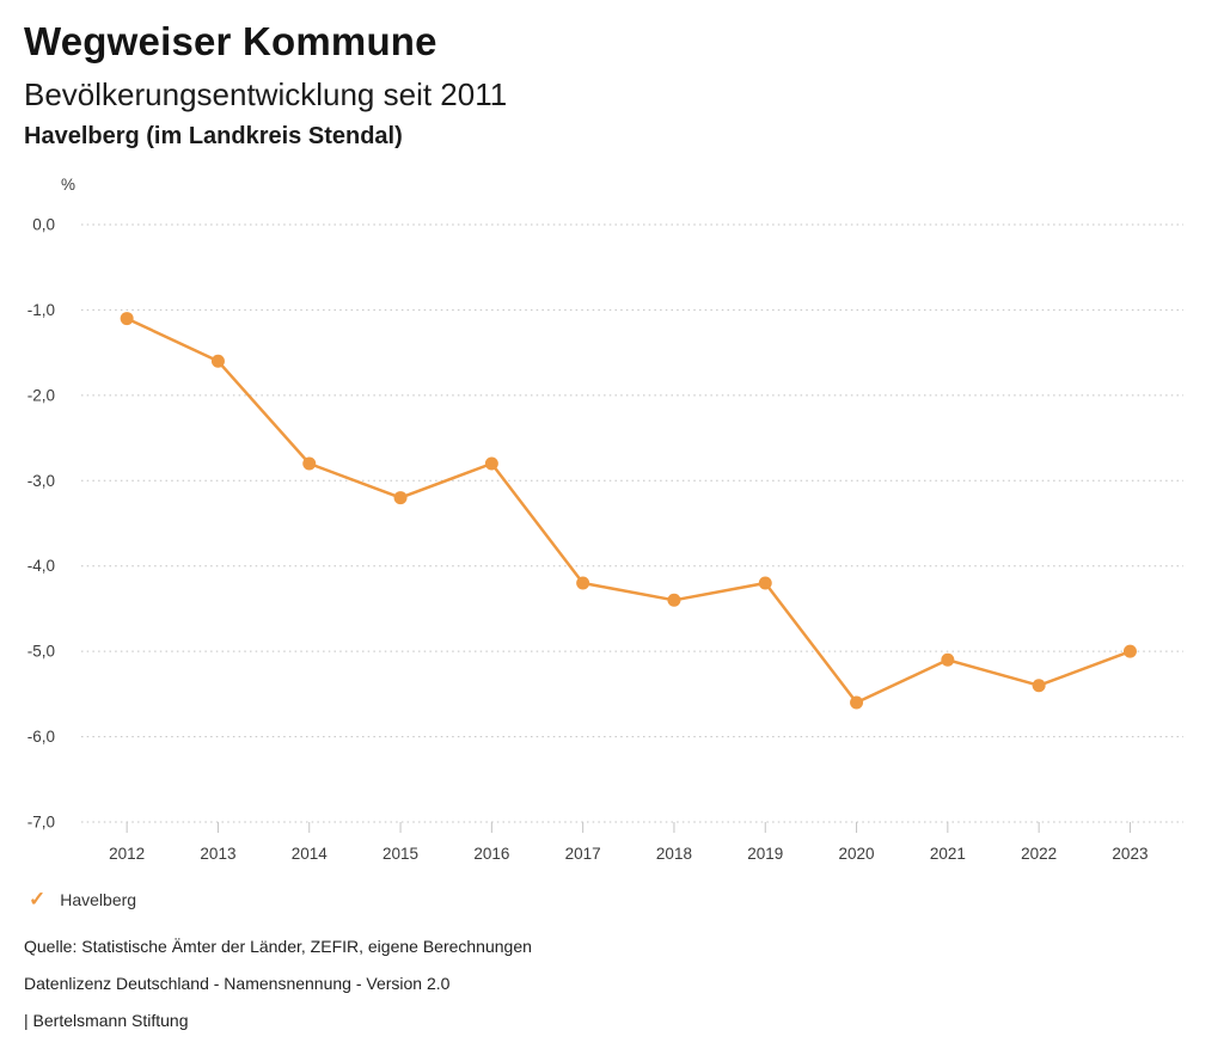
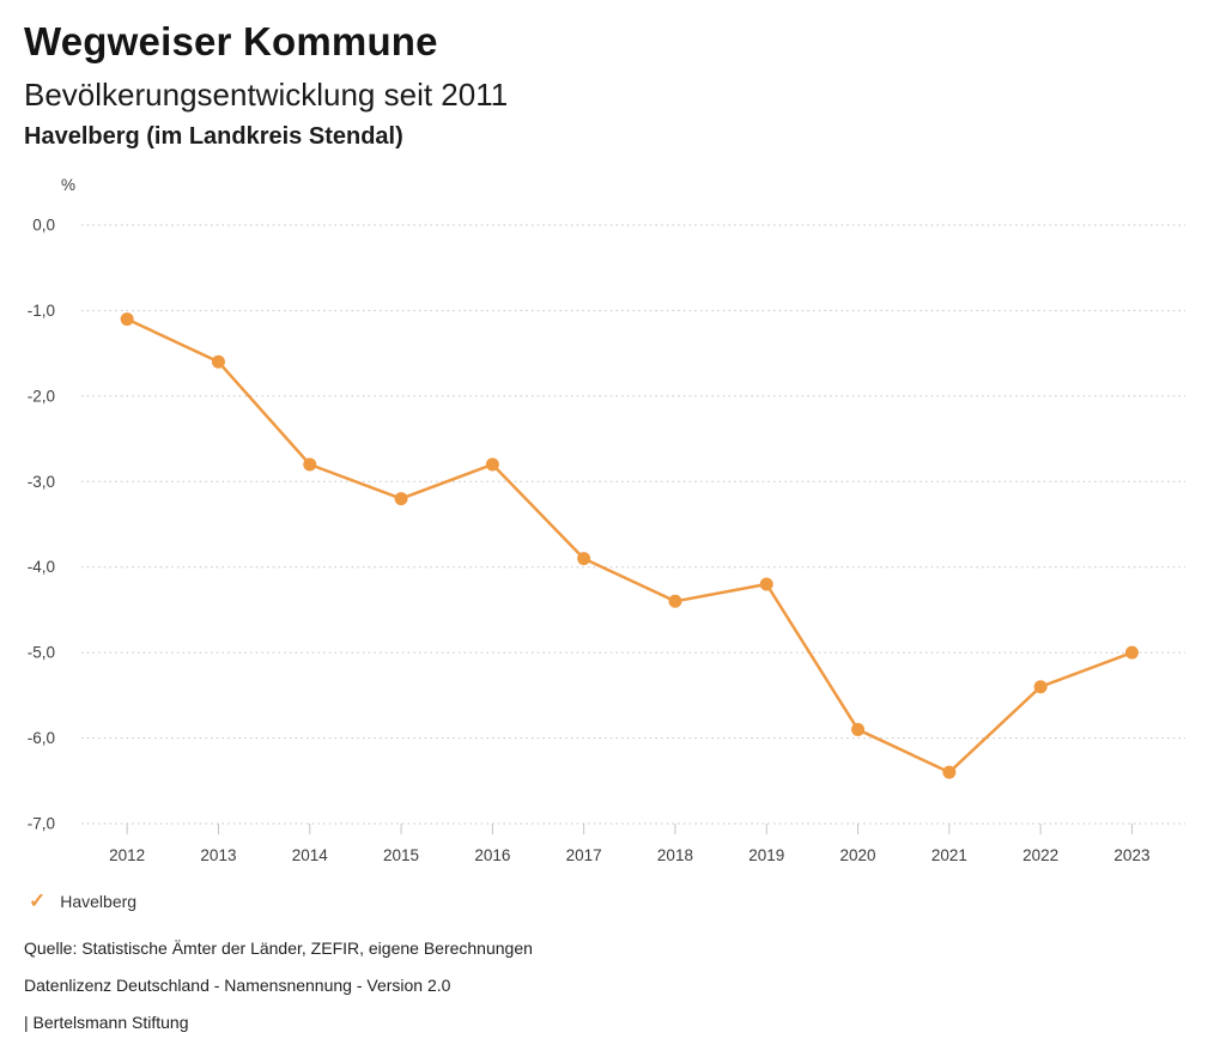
2017: -4,2 -> -3,9
2020: -5,6 -> -5,9
2021: -5,1 -> -6,4
